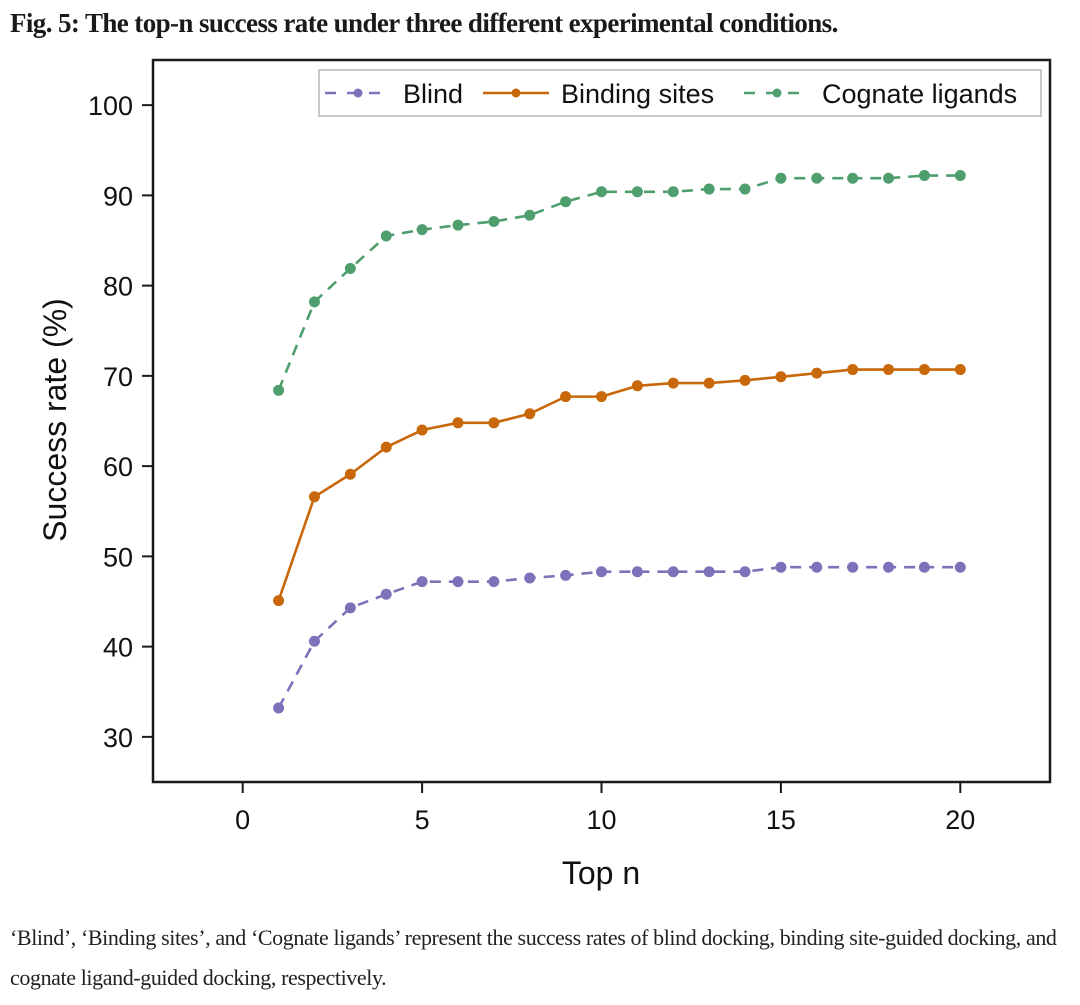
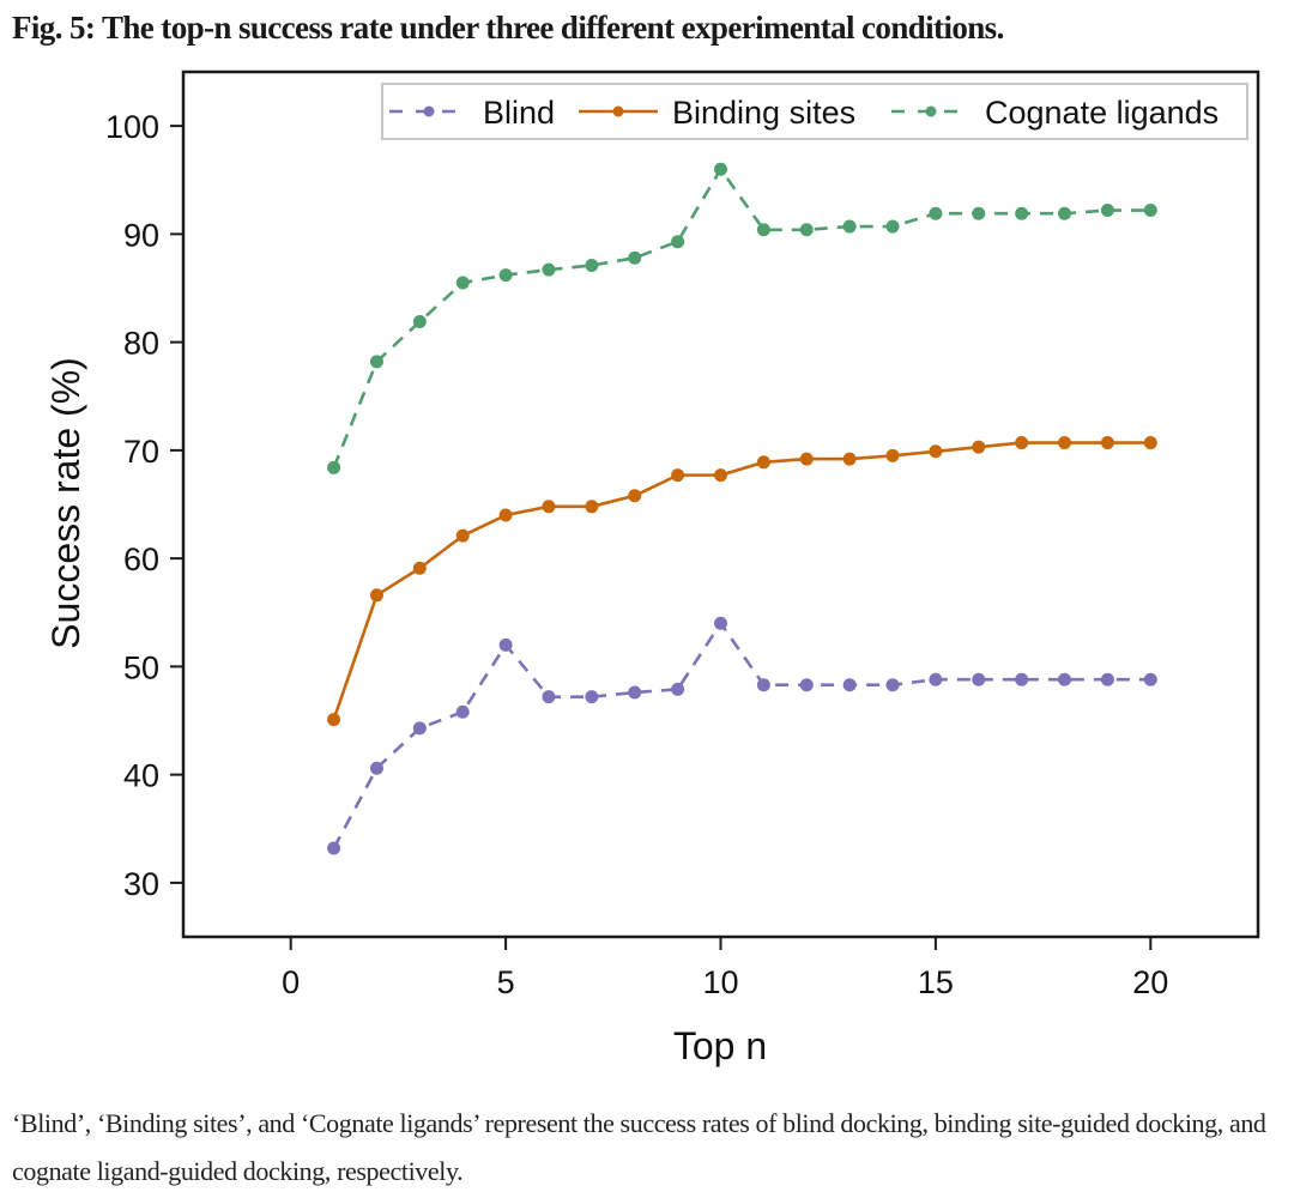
Blind/5: 47 -> 52
Blind/10: 48 -> 54
Cognate ligands/10: 90 -> 96
